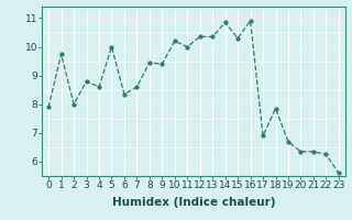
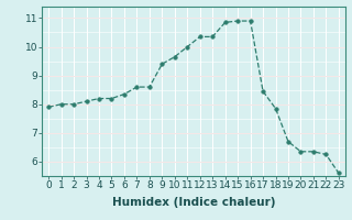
1: 9.75 -> 8.00
3: 8.80 -> 8.10
4: 8.60 -> 8.20
5: 10.00 -> 8.20
8: 9.45 -> 8.60
10: 10.20 -> 9.65
15: 10.30 -> 10.90
17: 6.90 -> 8.45
